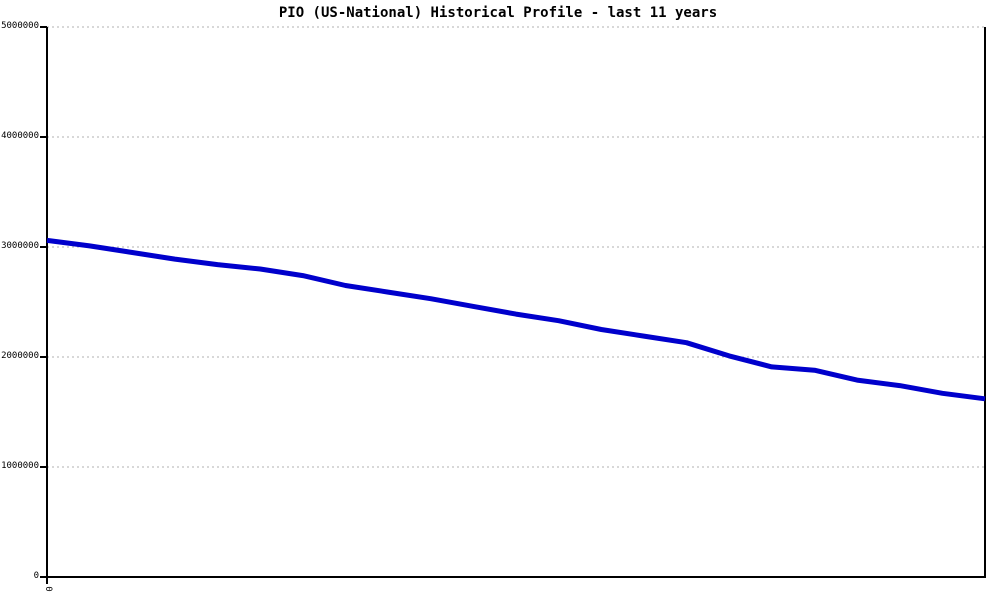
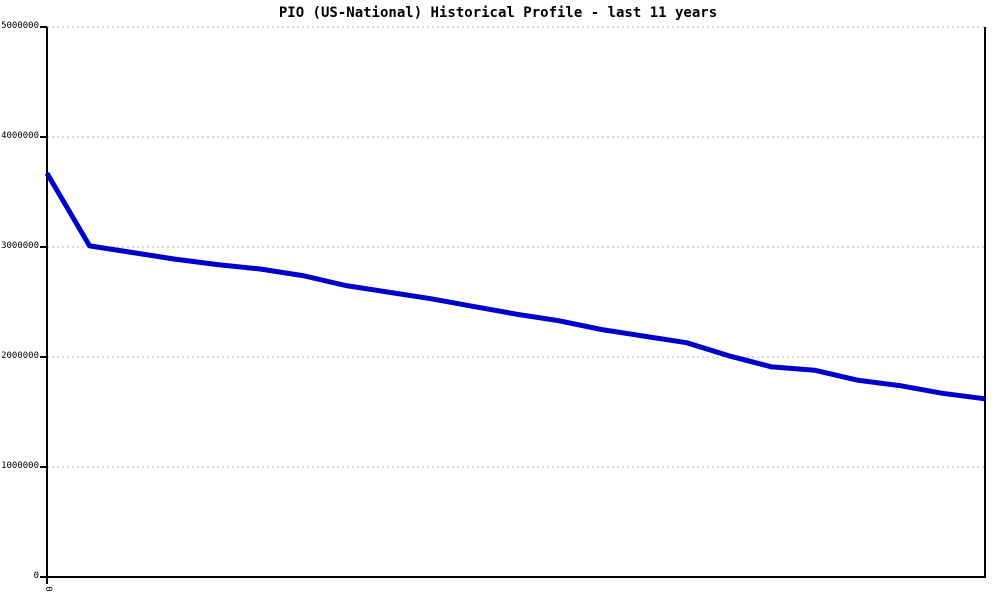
0: 3060000 -> 3670000
